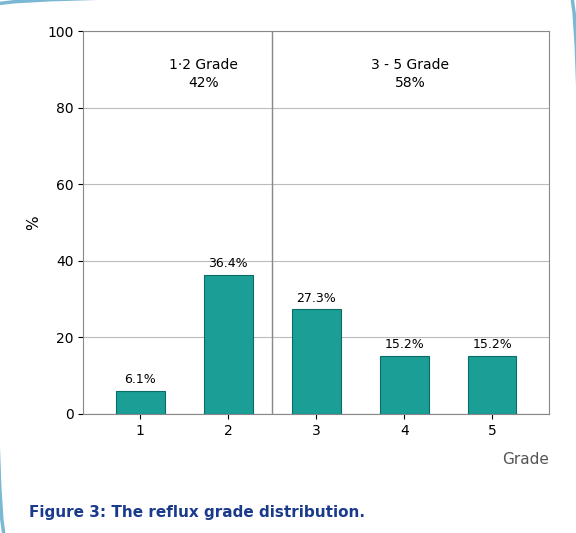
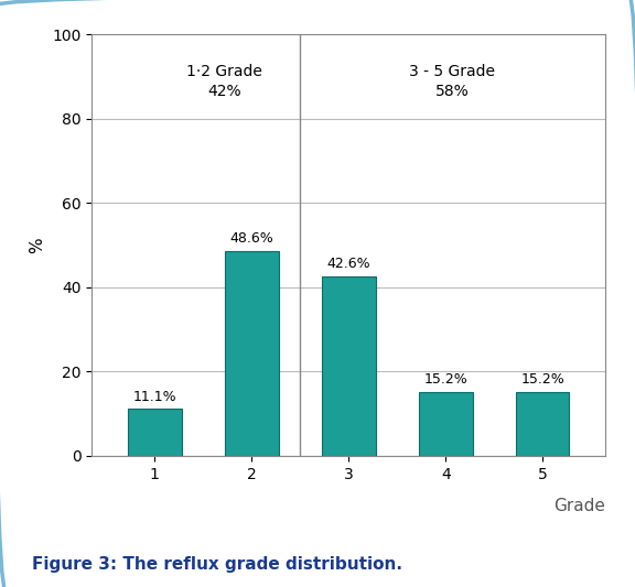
1: 6.1% -> 11.1%
2: 36.4% -> 48.6%
3: 27.3% -> 42.6%
